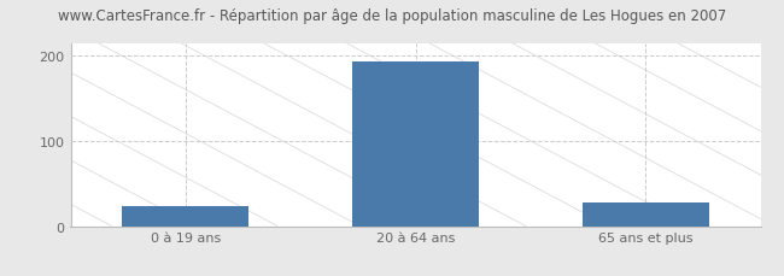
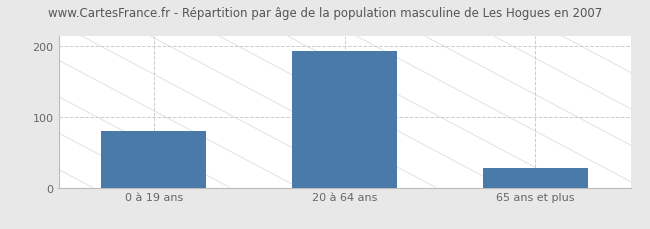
0 à 19 ans: 24 -> 80
